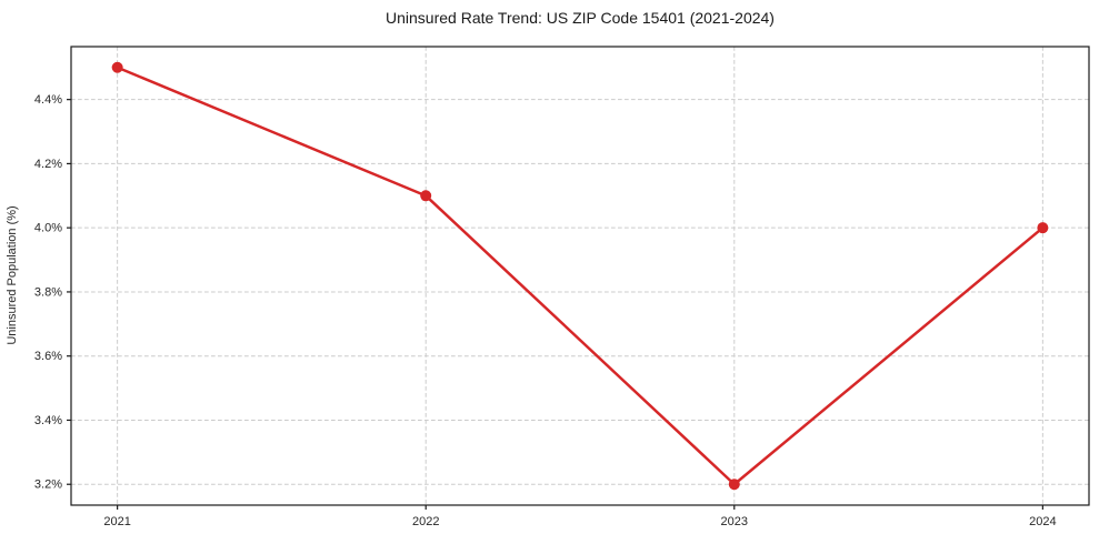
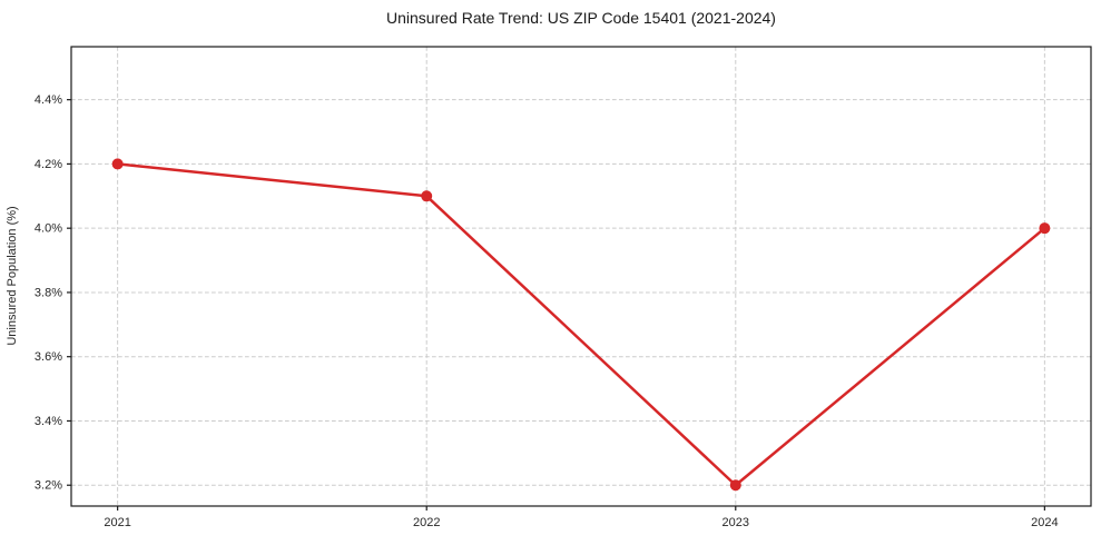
2021: 4.5% -> 4.2%
